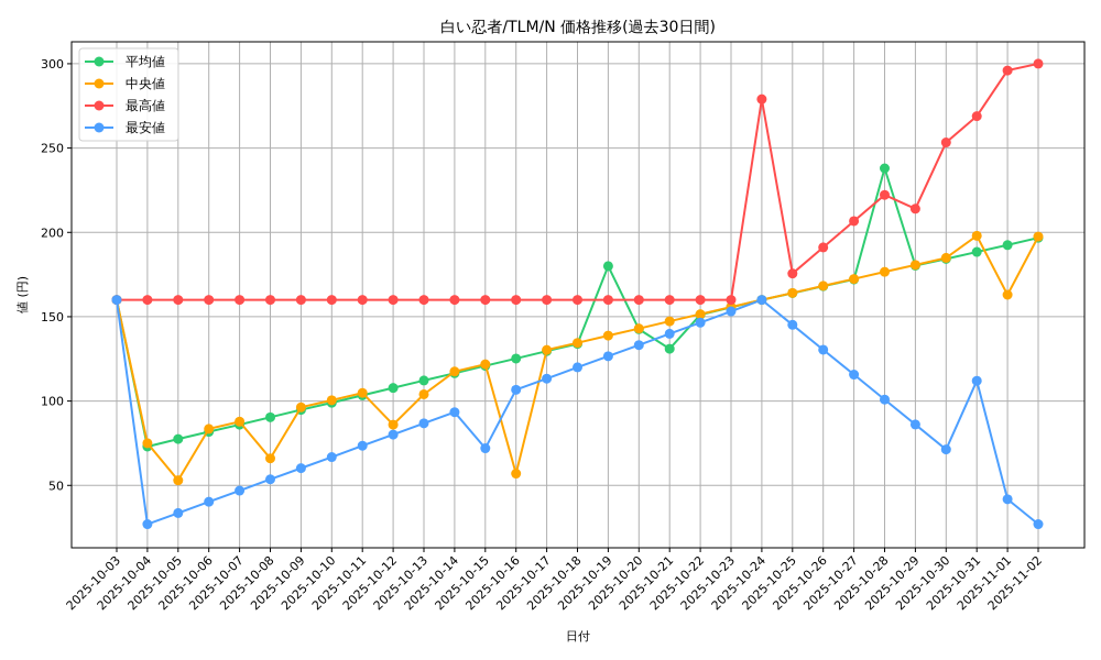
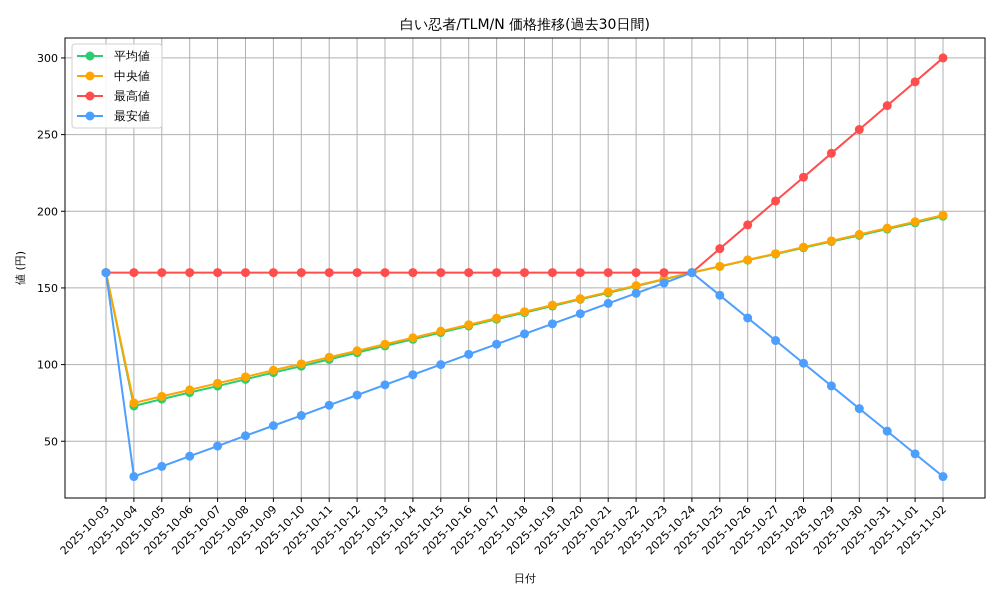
中央値/2025-10-05: 53 -> 79
中央値/2025-10-08: 66 -> 92
中央値/2025-10-12: 86 -> 109
中央値/2025-10-13: 104 -> 113
最安値/2025-10-15: 72 -> 100
中央値/2025-10-16: 57 -> 126
平均値/2025-10-19: 180 -> 138
平均値/2025-10-21: 131 -> 147
最高値/2025-10-24: 279 -> 160
平均値/2025-10-28: 238 -> 176
最高値/2025-10-29: 214 -> 238
中央値/2025-10-31: 198 -> 189
最安値/2025-10-31: 112 -> 57
中央値/2025-11-01: 163 -> 193
最高値/2025-11-01: 296 -> 284
